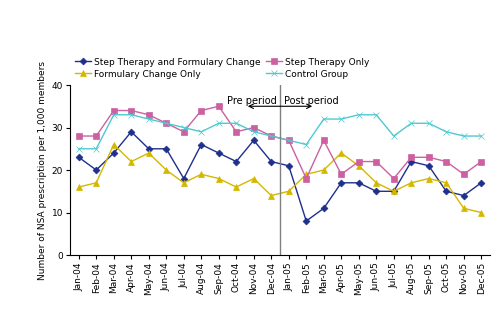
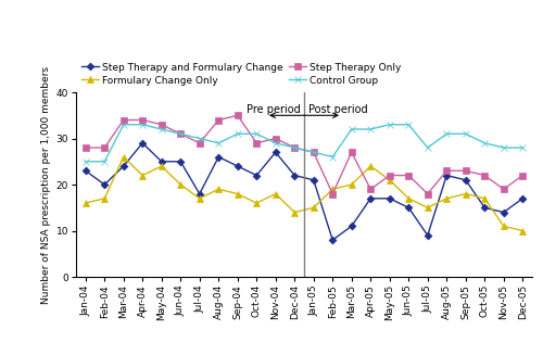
Step Therapy and Formulary Change/Jul-05: 15 -> 9
